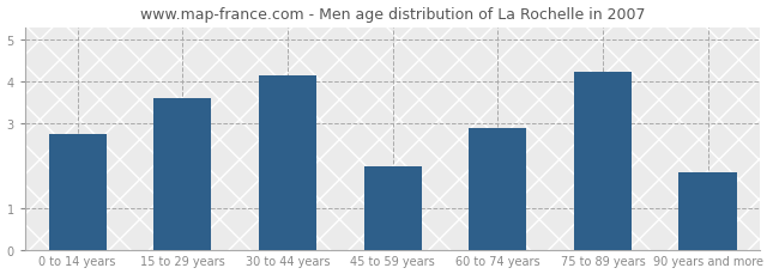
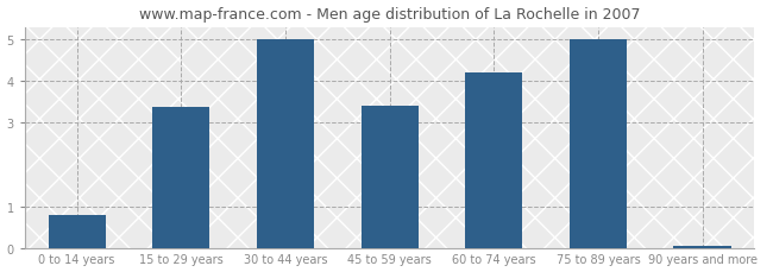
0 to 14 years: 2.75 -> 0.80
15 to 29 years: 3.60 -> 3.38
30 to 44 years: 4.15 -> 5.02
45 to 59 years: 2.00 -> 3.40
60 to 74 years: 2.90 -> 4.20
75 to 89 years: 4.25 -> 5.02
90 years and more: 1.85 -> 0.05
